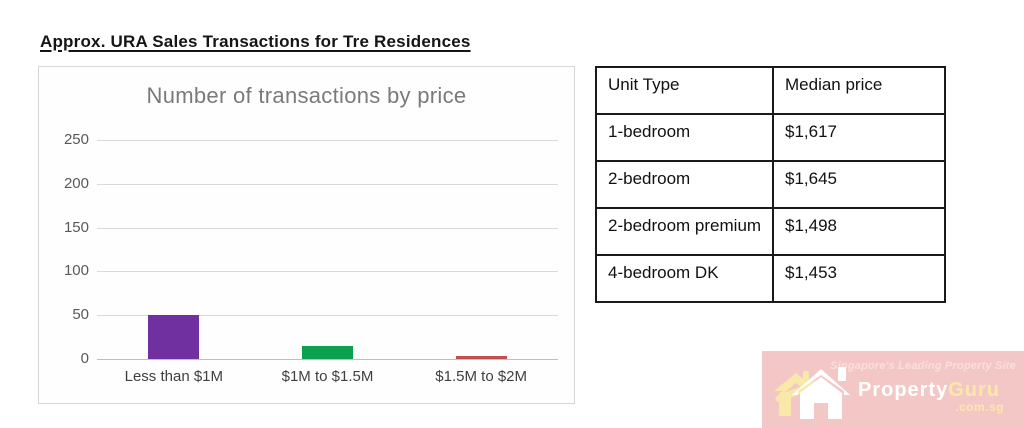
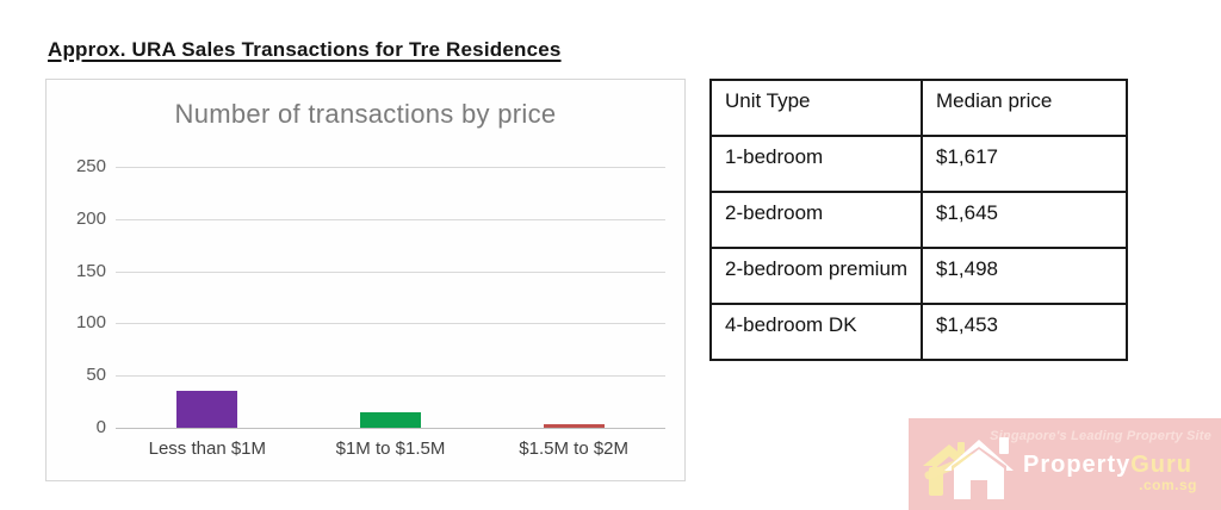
Less than $1M: 50 -> 40
